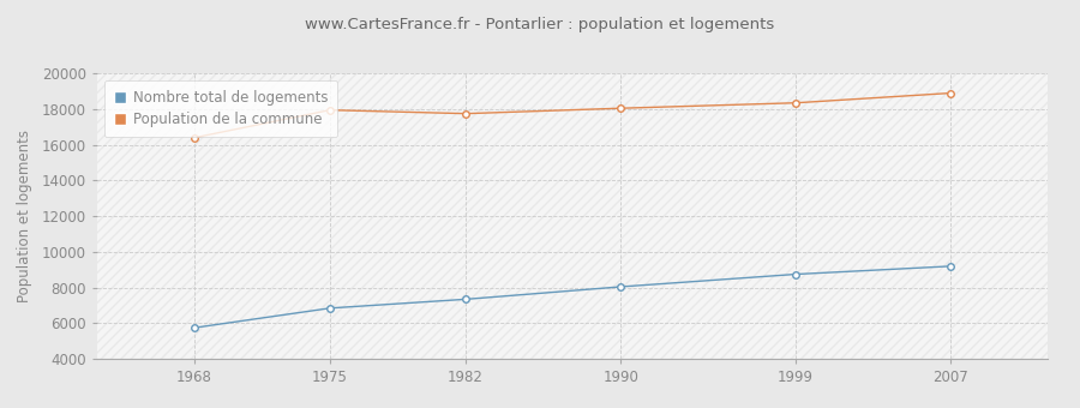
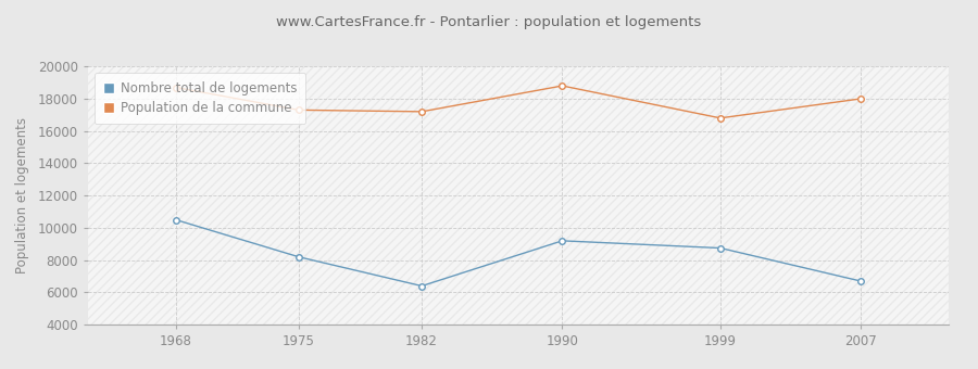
Nombre total de logements/1968: 5800 -> 10500
Population de la commune/1968: 16400 -> 18700
Nombre total de logements/1975: 6800 -> 8200
Population de la commune/1975: 18000 -> 17300
Nombre total de logements/1982: 7400 -> 6400
Population de la commune/1982: 17800 -> 17200
Nombre total de logements/1990: 8000 -> 9200
Population de la commune/1990: 18000 -> 18800
Population de la commune/1999: 18400 -> 16800
Nombre total de logements/2007: 9200 -> 6700
Population de la commune/2007: 18900 -> 18000
